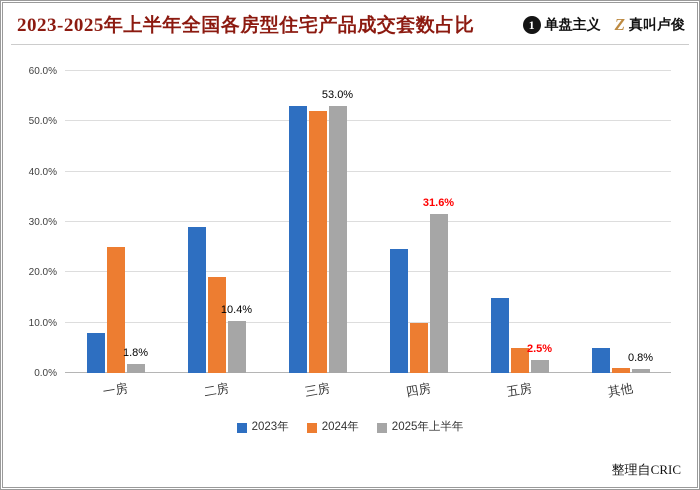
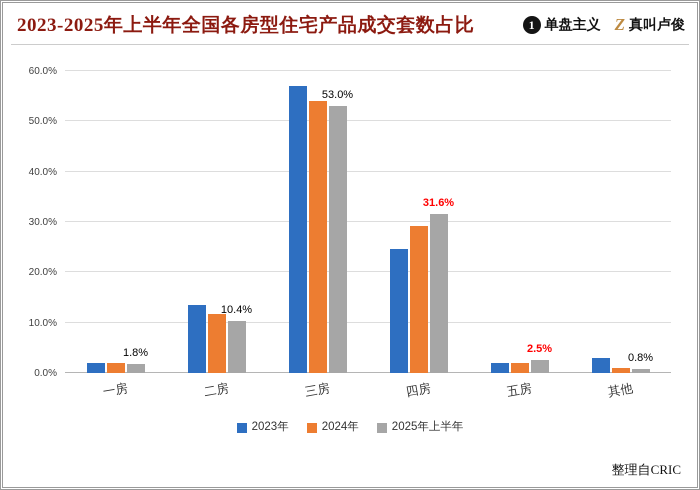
2023年/一房: 8% -> 2%
2024年/一房: 25% -> 2%
2023年/二房: 29% -> 14%
2024年/二房: 19% -> 12%
2023年/三房: 53% -> 57%
2024年/三房: 52% -> 54%
2024年/四房: 10% -> 29%
2023年/五房: 15% -> 2%
2024年/五房: 5% -> 2%
2023年/其他: 5% -> 3%
